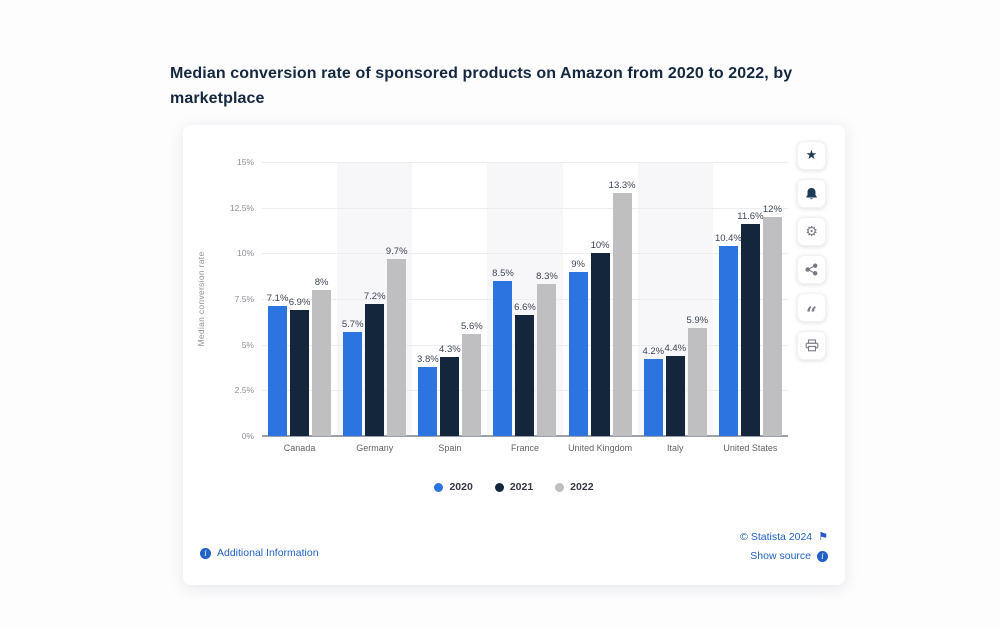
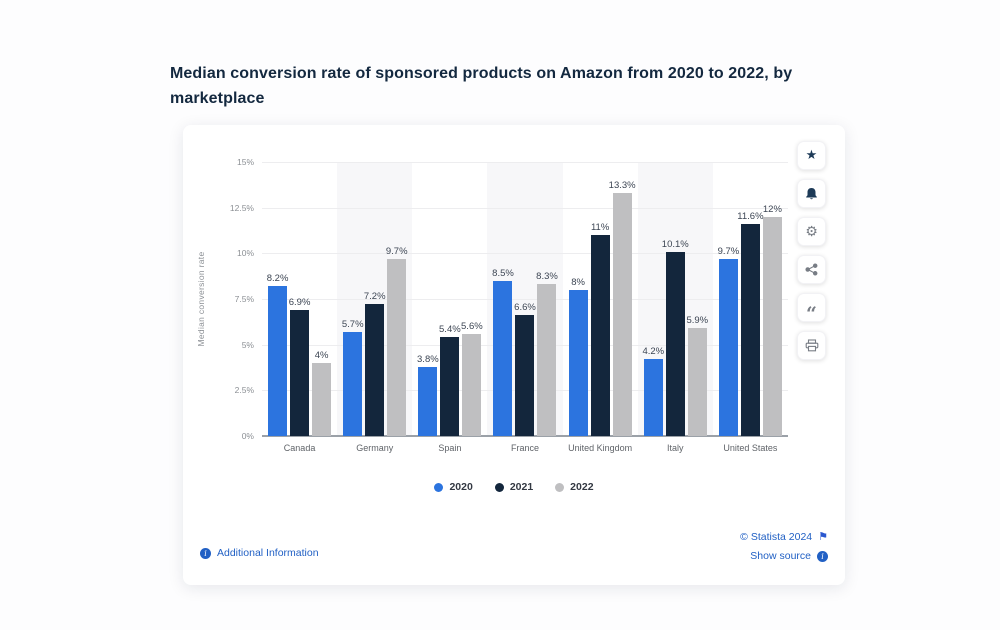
2020/Canada: 7.1% -> 8.2%
2022/Canada: 8% -> 4%
2021/Spain: 4.3% -> 5.4%
2020/United Kingdom: 9% -> 8%
2021/United Kingdom: 10% -> 11%
2021/Italy: 4.4% -> 10.1%
2020/United States: 10.4% -> 9.7%
